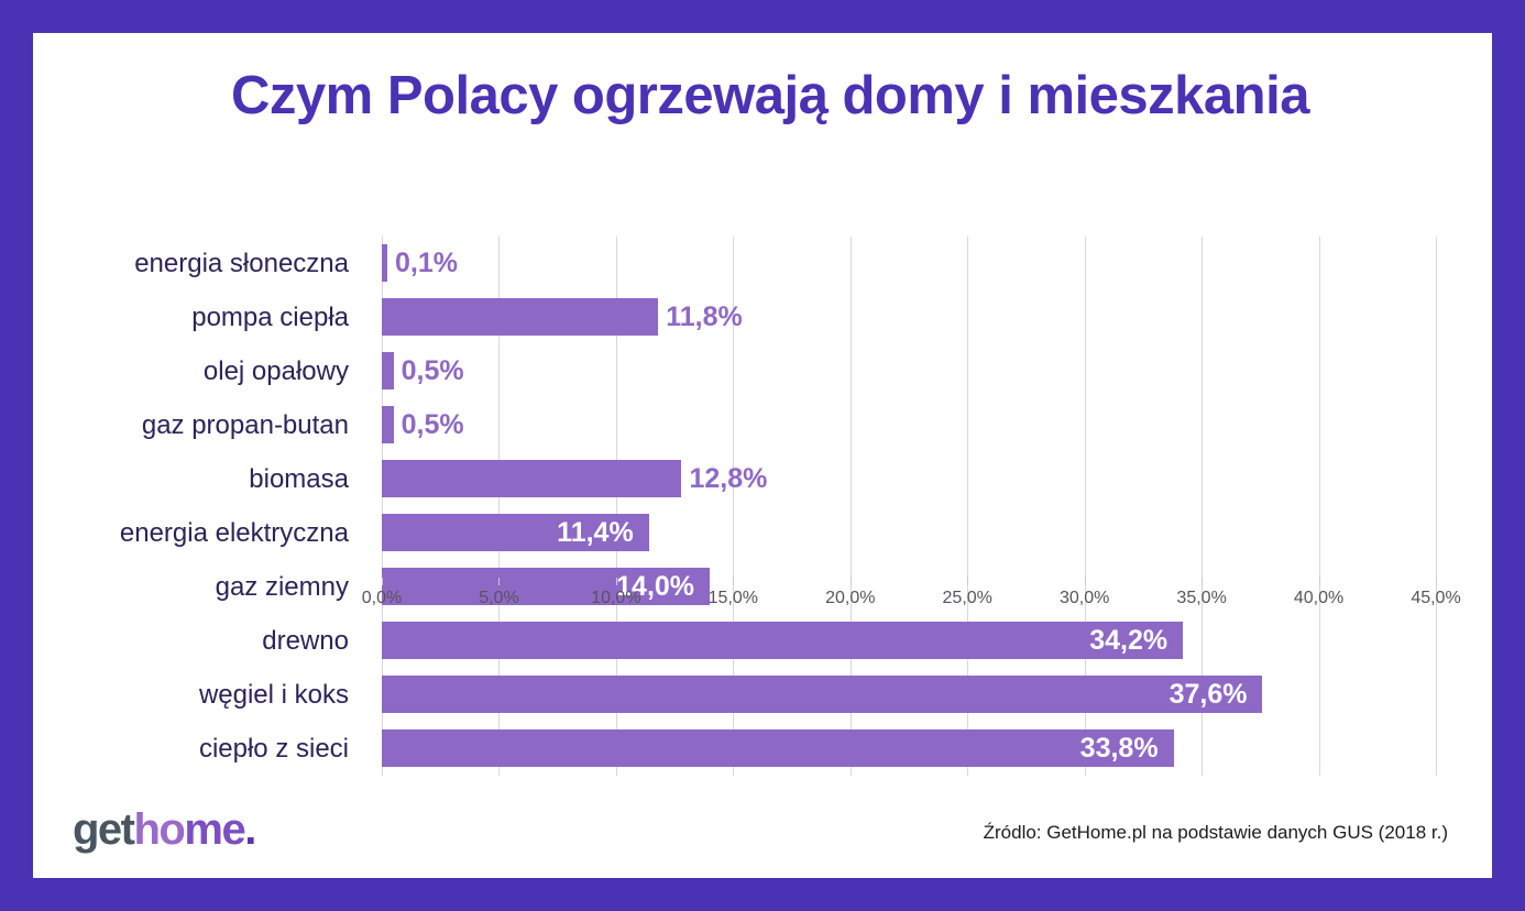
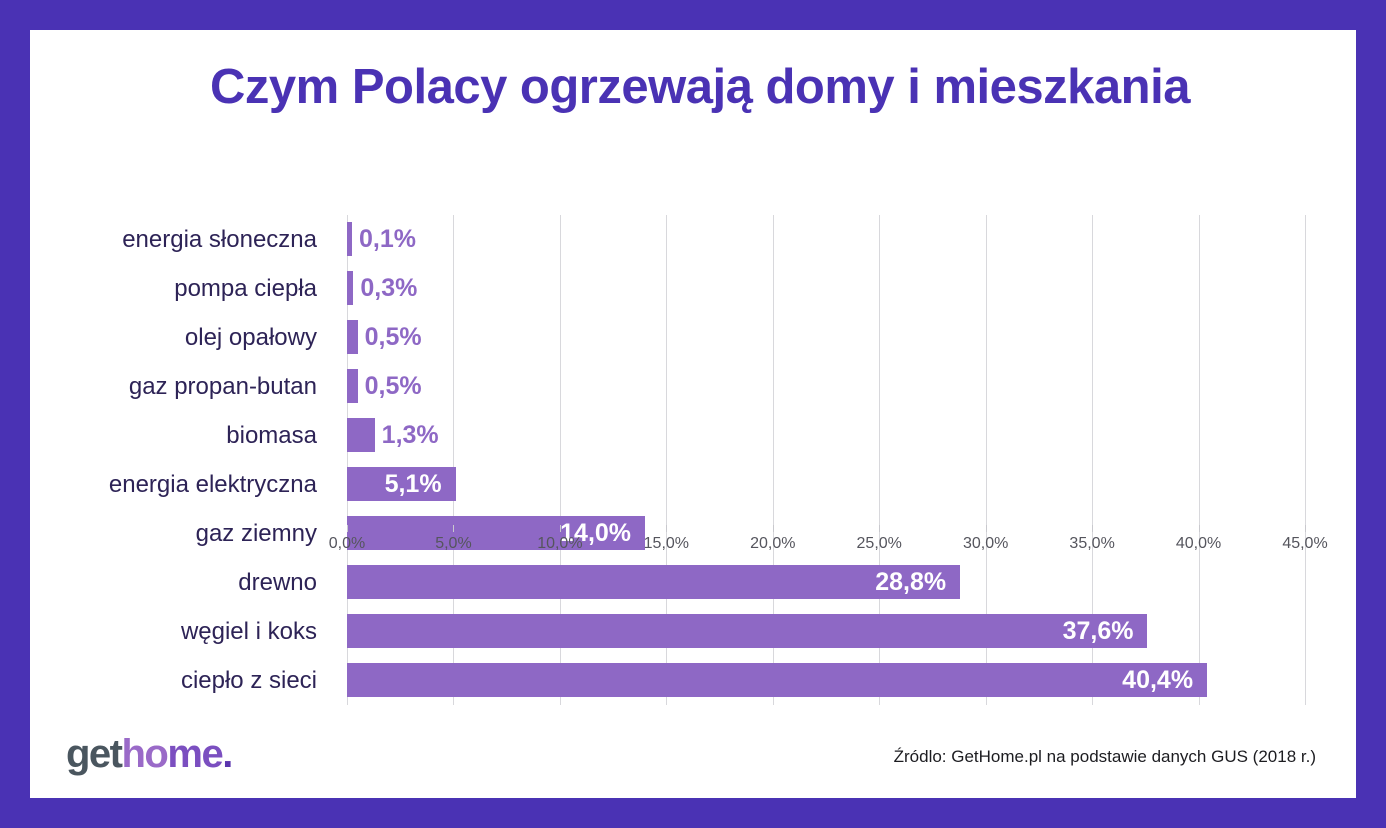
pompa ciepła: 11,8% -> 0,3%
biomasa: 12,8% -> 1,3%
energia elektryczna: 11,4% -> 5,1%
drewno: 34,2% -> 28,8%
ciepło z sieci: 33,8% -> 40,4%
